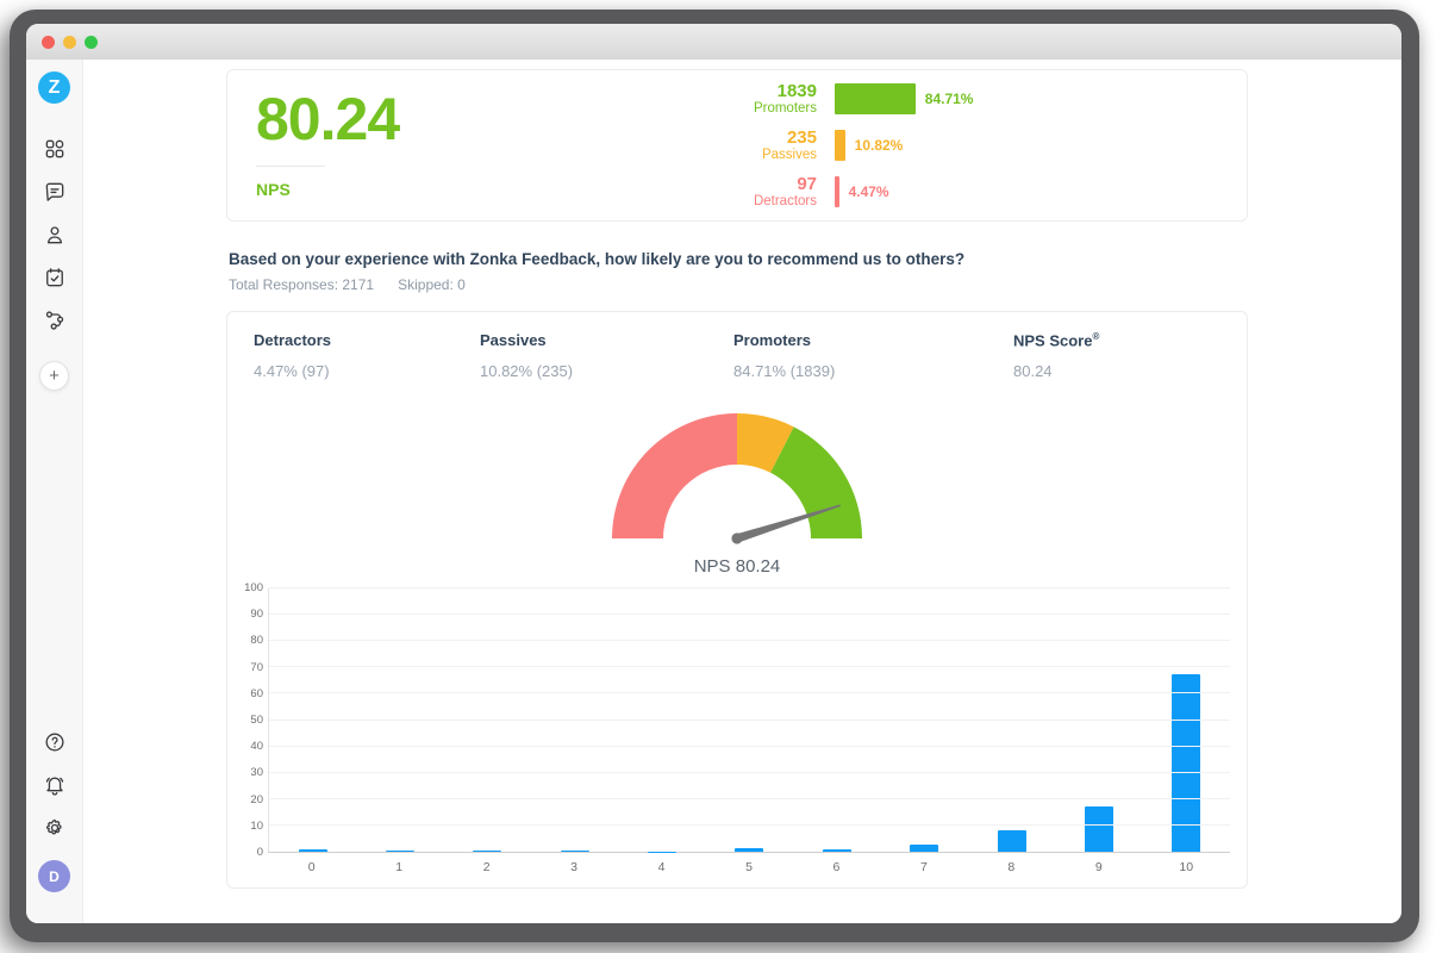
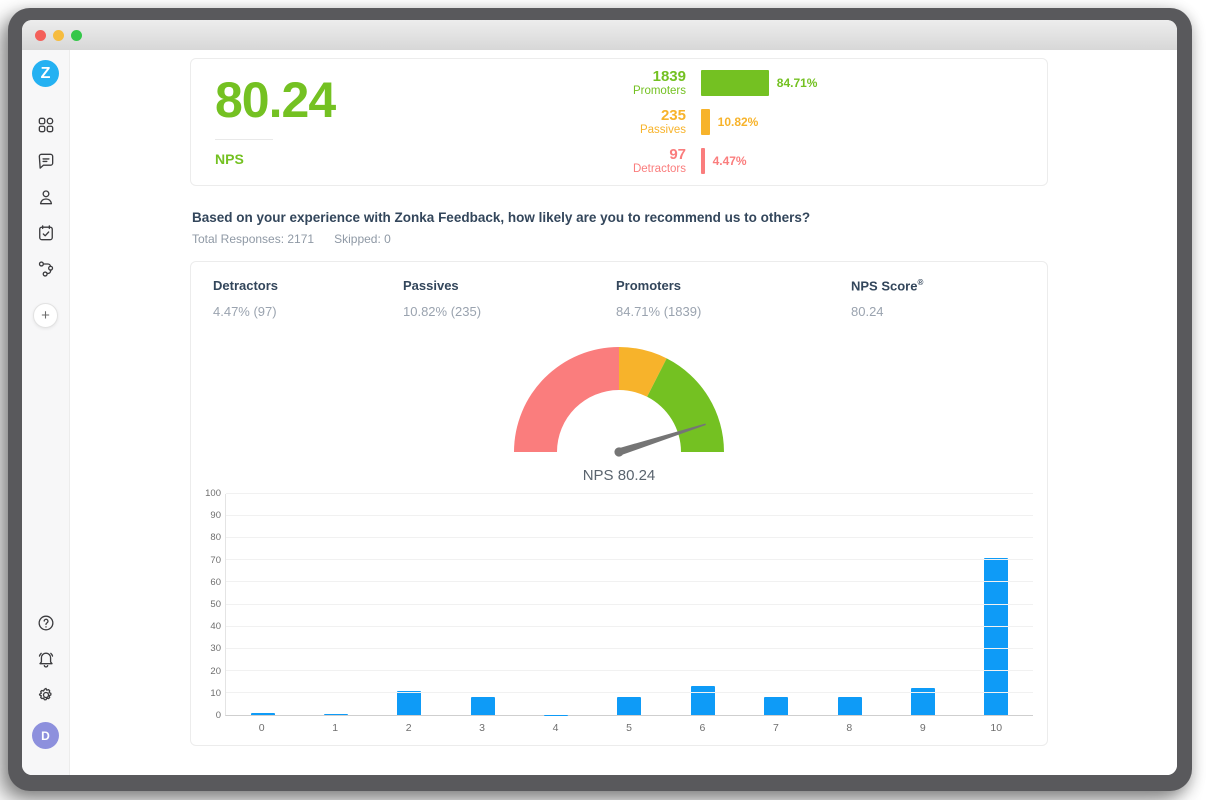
2: 1 -> 11
3: 1 -> 8
5: 1 -> 8
6: 1 -> 13
7: 3 -> 8
9: 17 -> 12
10: 68 -> 71
